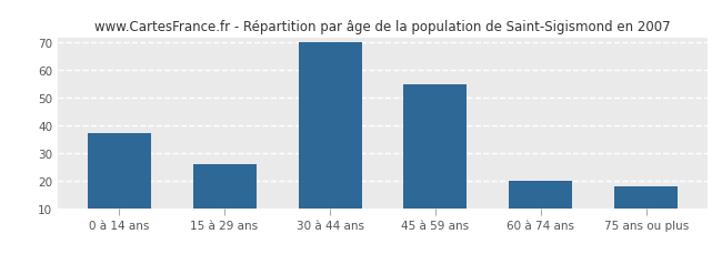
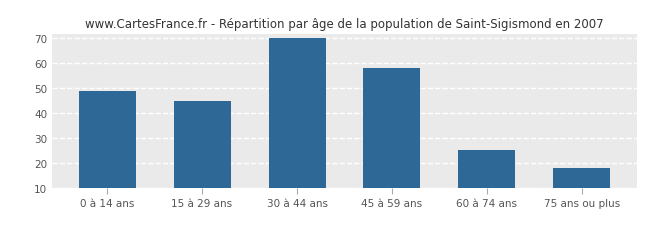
0 à 14 ans: 37 -> 49
15 à 29 ans: 26 -> 45
45 à 59 ans: 55 -> 58
60 à 74 ans: 20 -> 25
